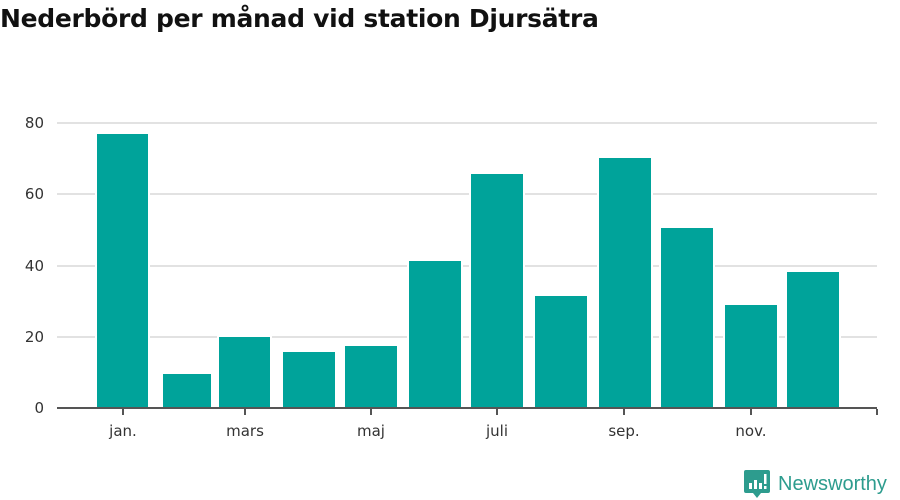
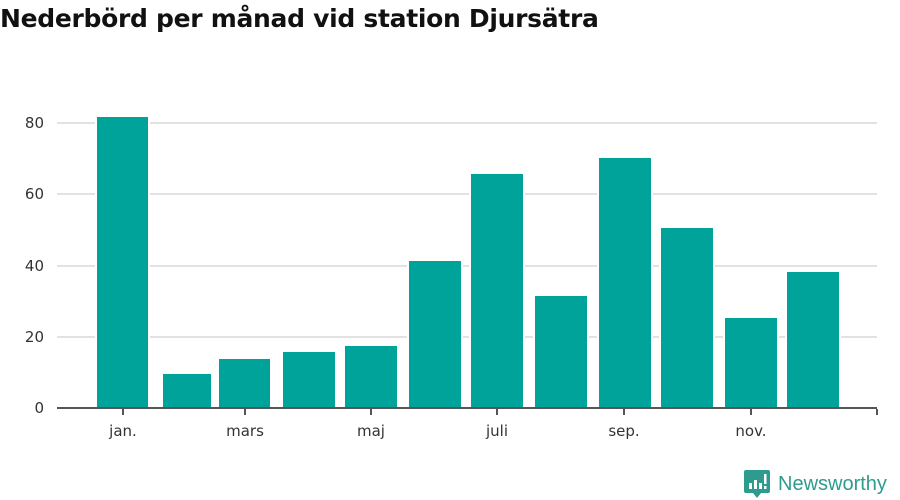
jan.: 77 -> 82
mars: 20 -> 14
nov.: 29 -> 25
